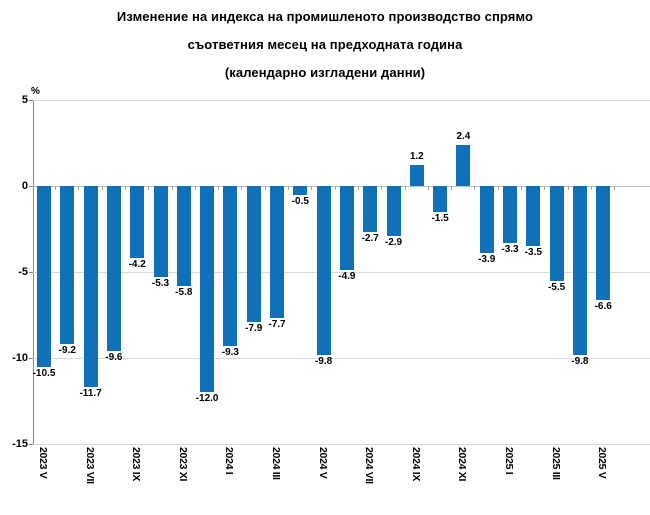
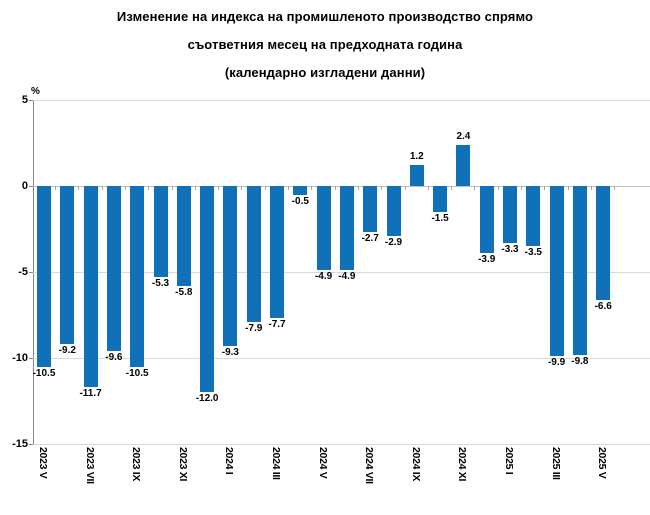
2023 IX: -4.2 -> -10.5
2024 V: -9.8 -> -4.9
2025 III: -5.5 -> -9.9
